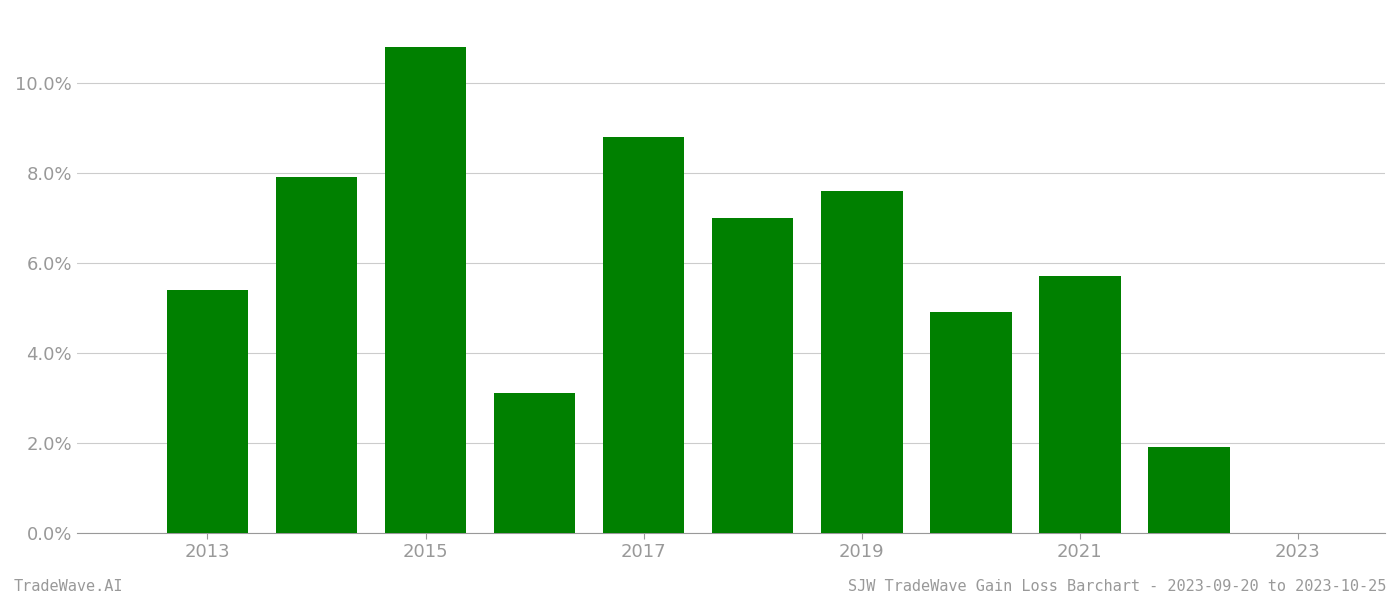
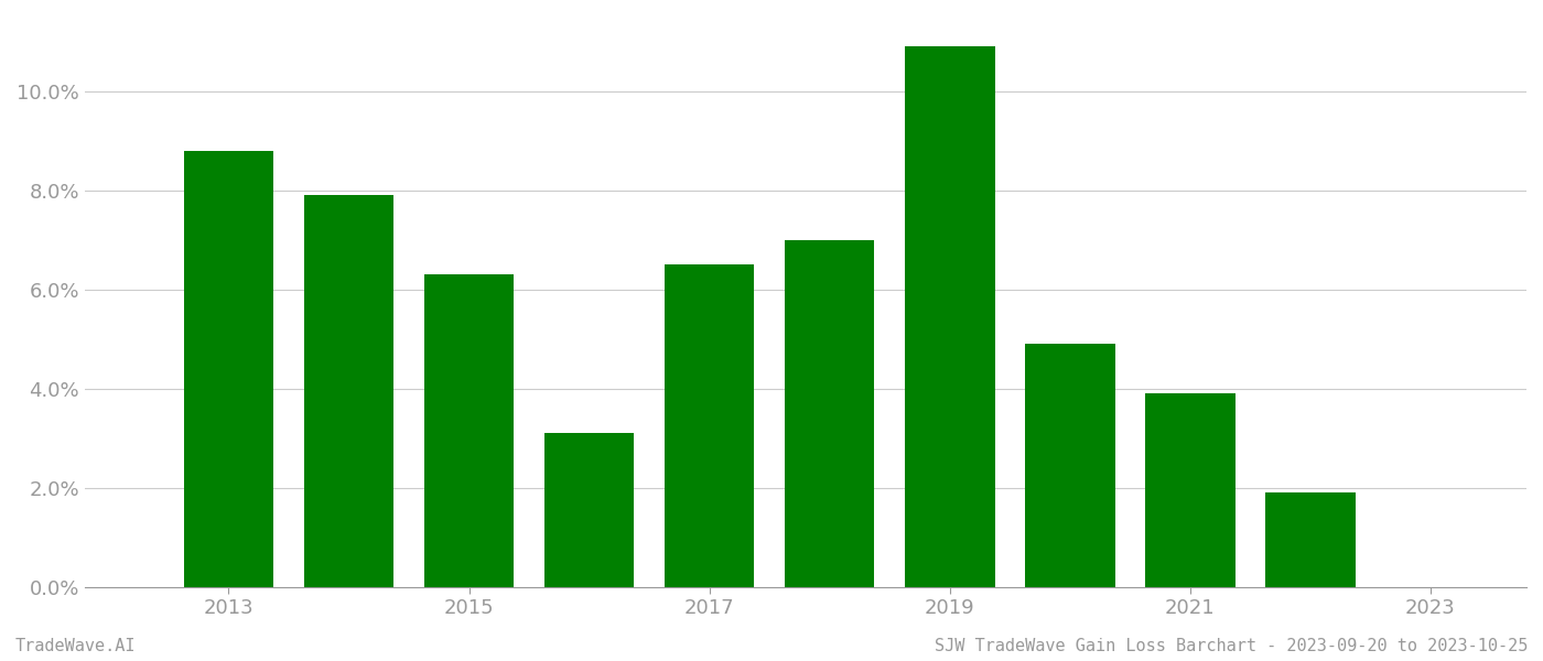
2013: 5.4% -> 8.8%
2015: 10.8% -> 6.3%
2017: 8.8% -> 6.5%
2019: 7.6% -> 10.9%
2021: 5.7% -> 3.9%
